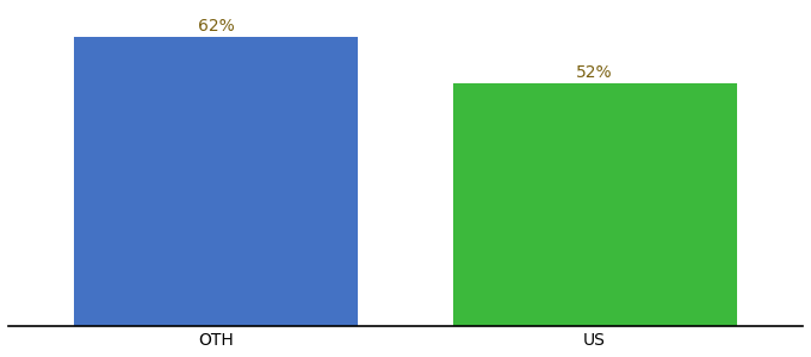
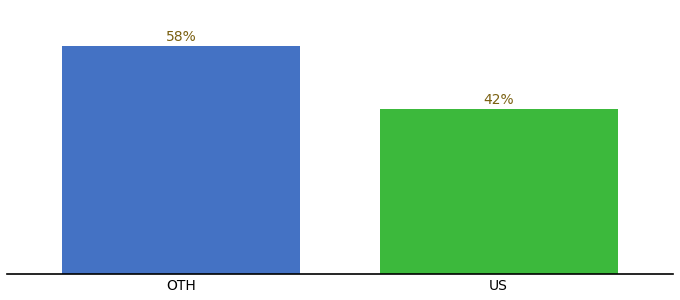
OTH: 62% -> 58%
US: 52% -> 42%
